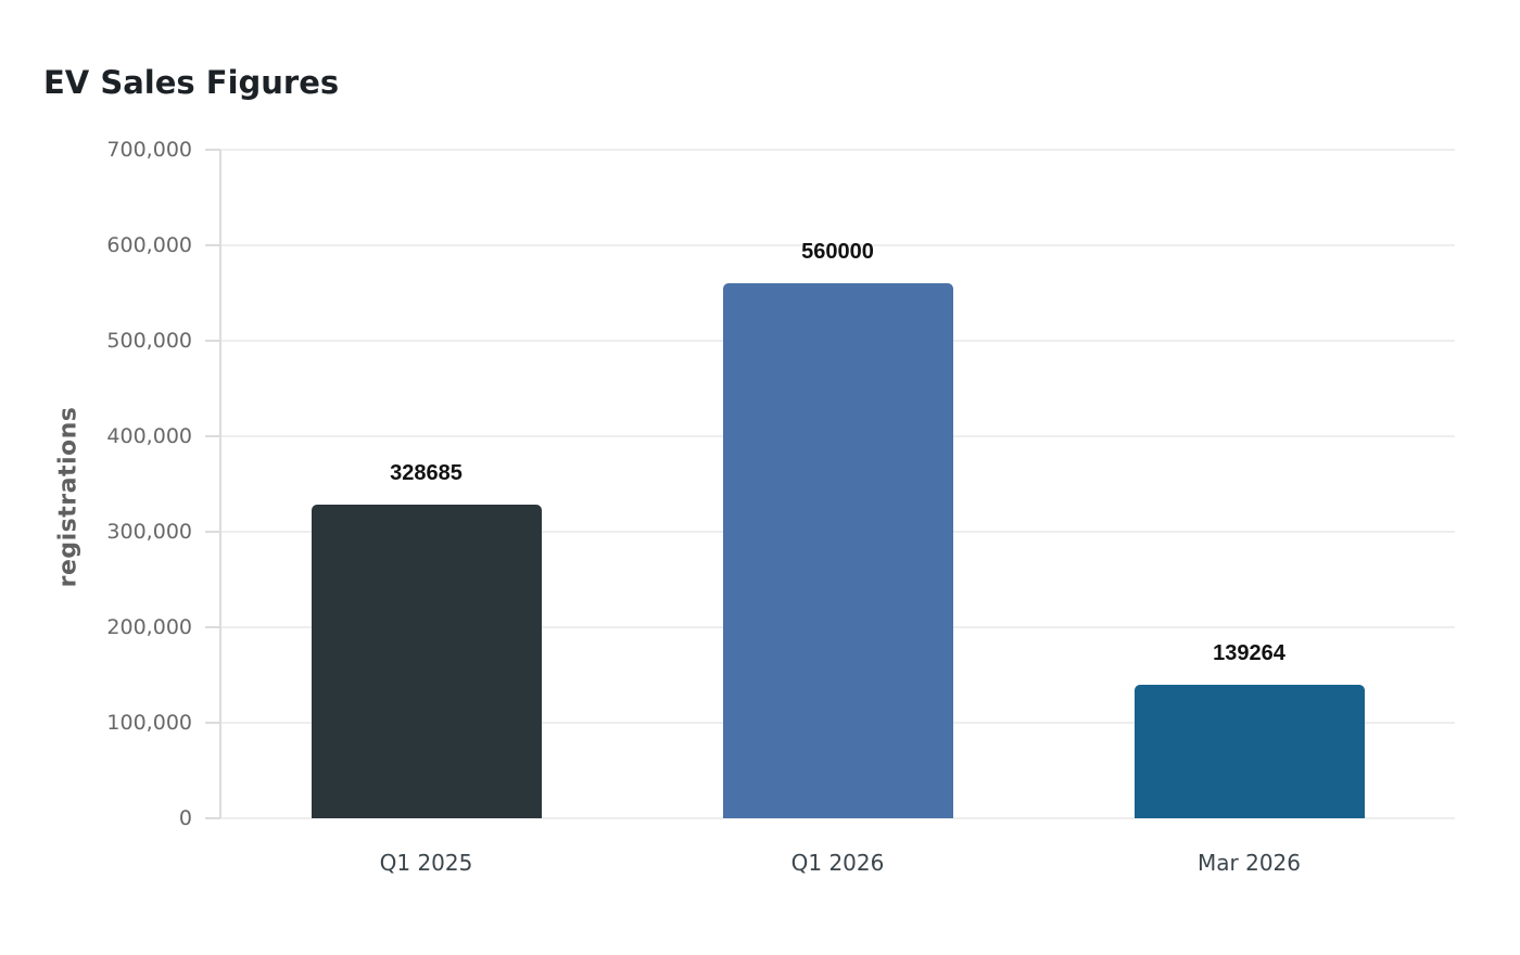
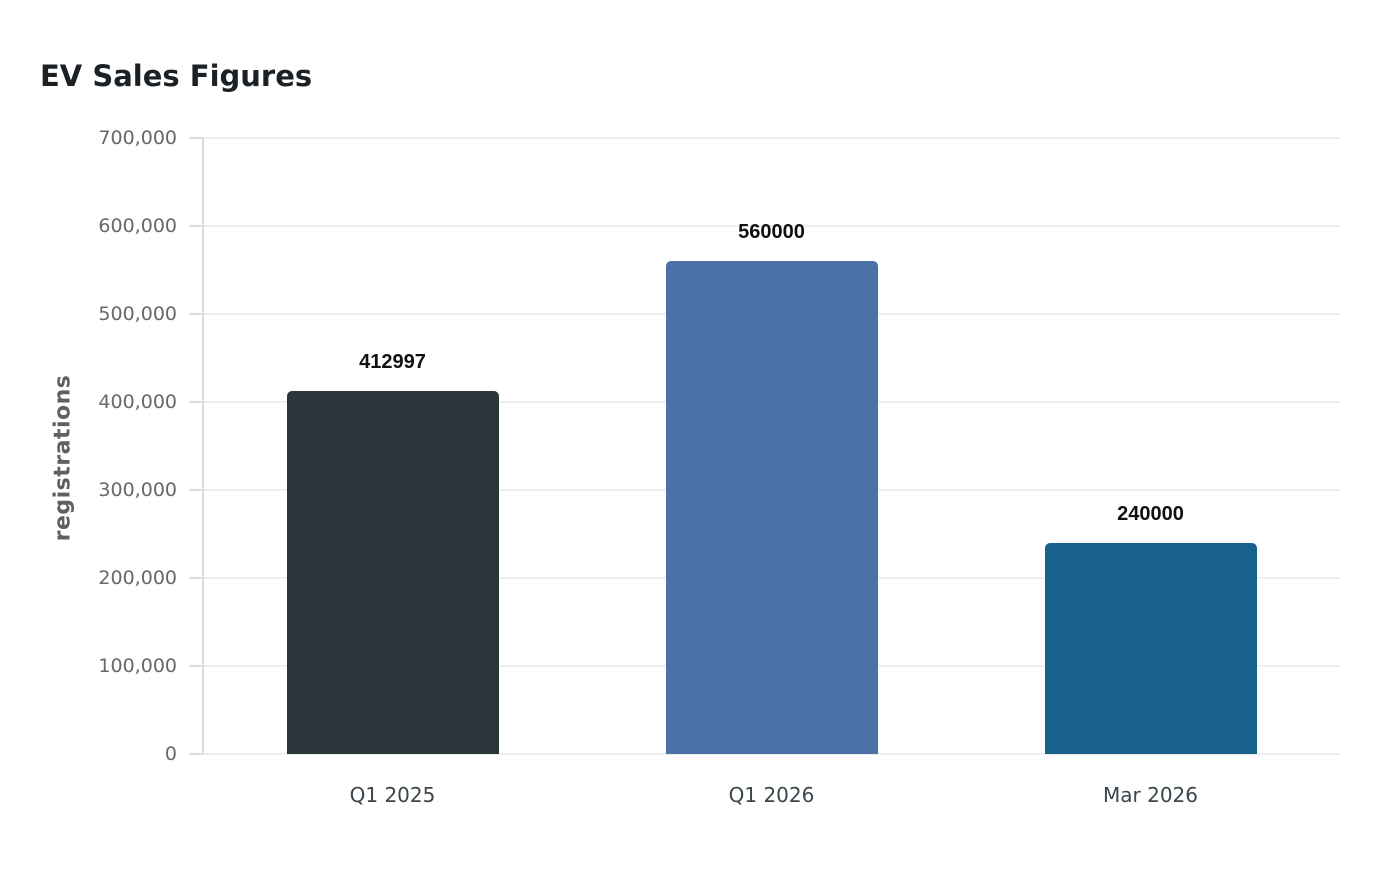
Q1 2025: 328685 -> 412997
Mar 2026: 139264 -> 240000
